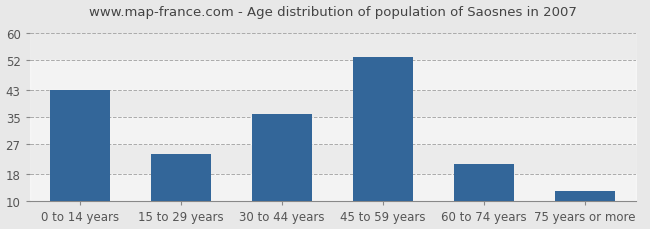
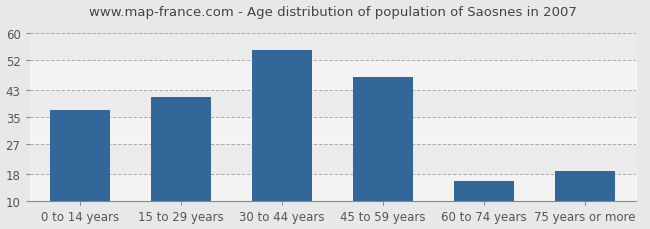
0 to 14 years: 43 -> 37
15 to 29 years: 24 -> 41
30 to 44 years: 36 -> 55
45 to 59 years: 53 -> 47
60 to 74 years: 21 -> 16
75 years or more: 13 -> 19
